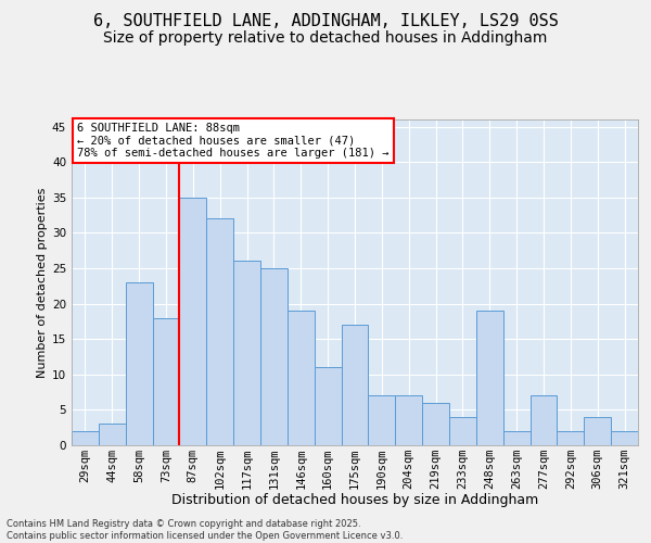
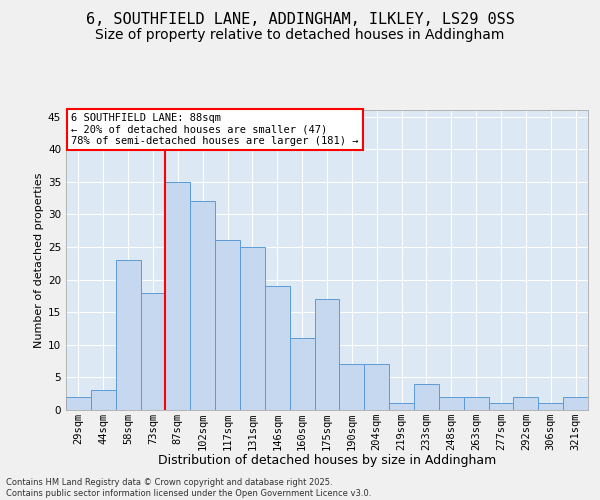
219sqm: 6 -> 1
248sqm: 19 -> 2
277sqm: 7 -> 1
306sqm: 4 -> 1
